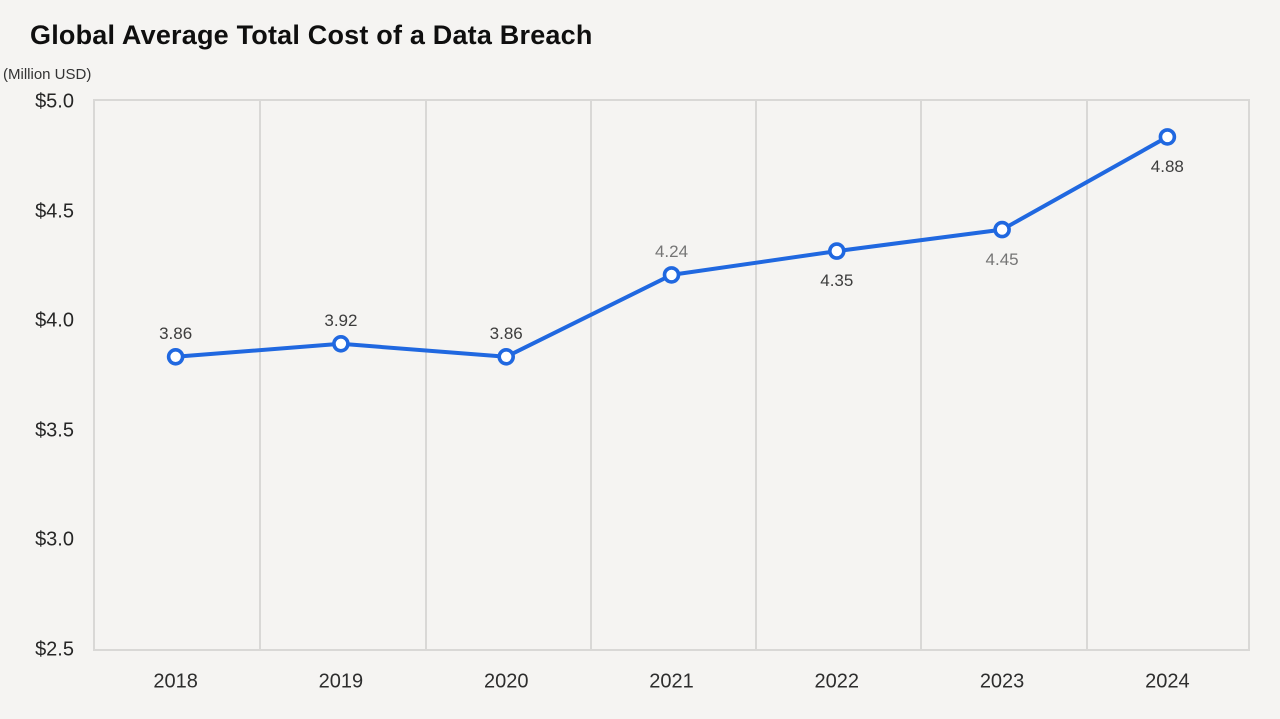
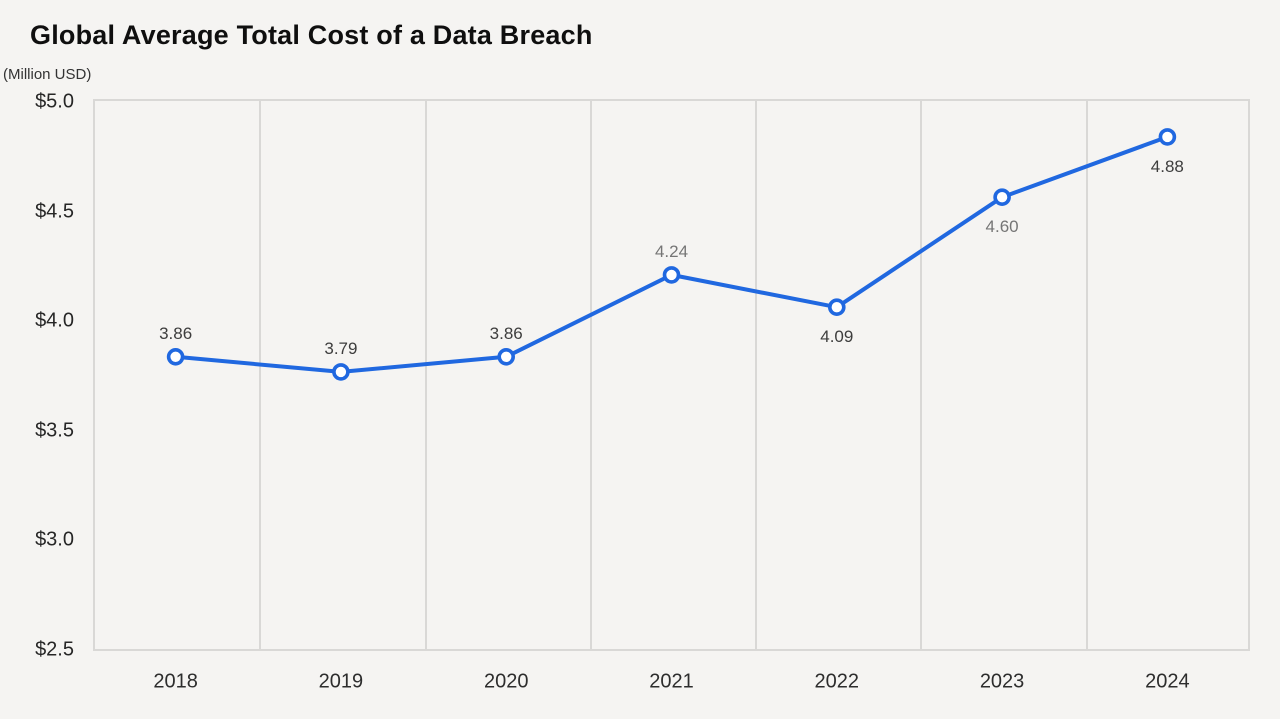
2019: 3.92 -> 3.79
2022: 4.35 -> 4.09
2023: 4.45 -> 4.60
